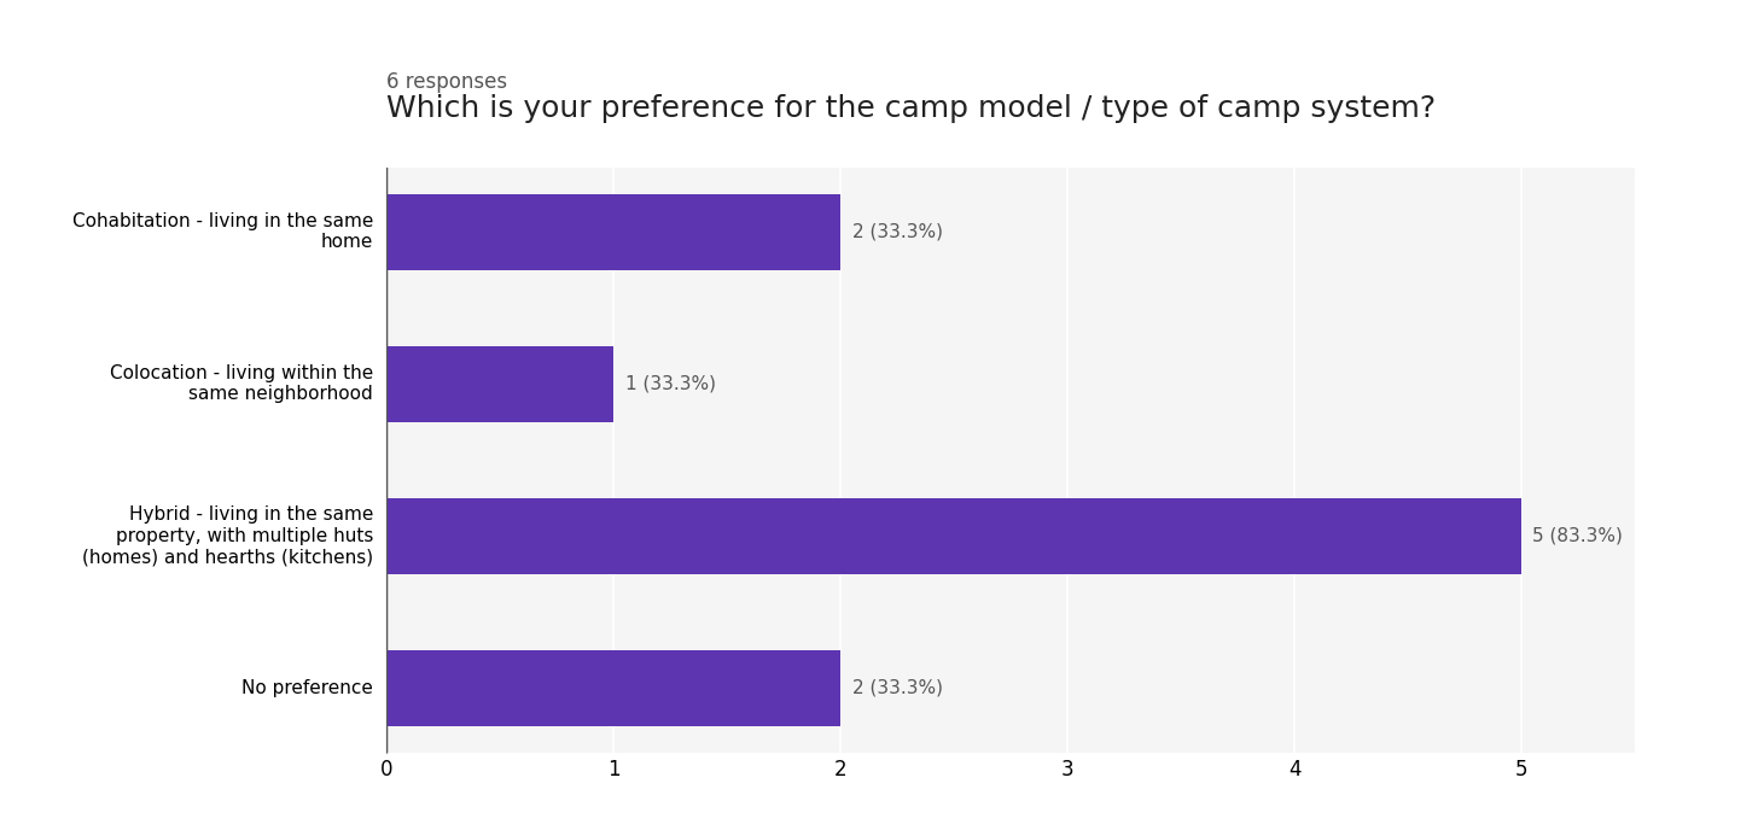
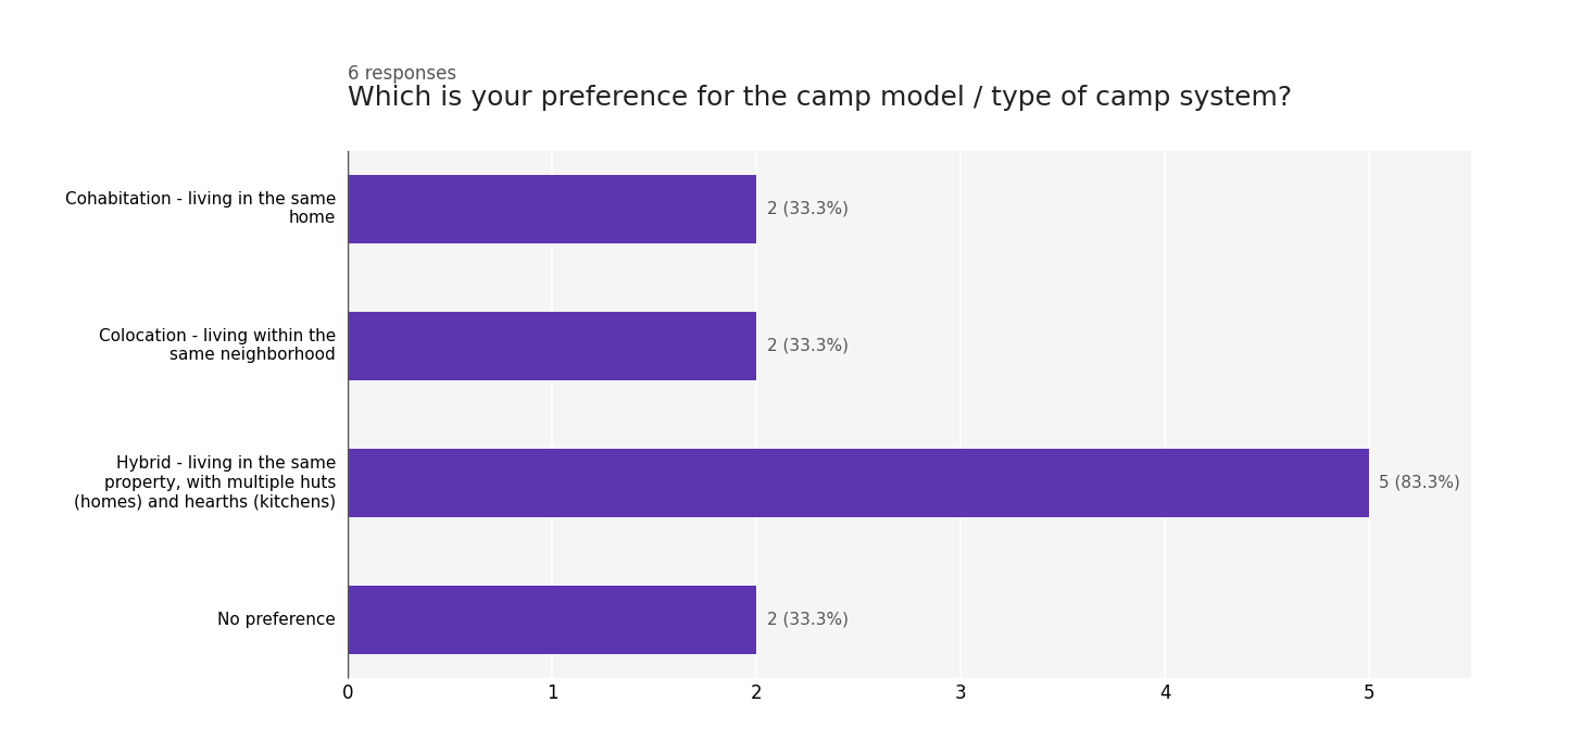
Colocation - living within the same neighborhood: 1 -> 2
